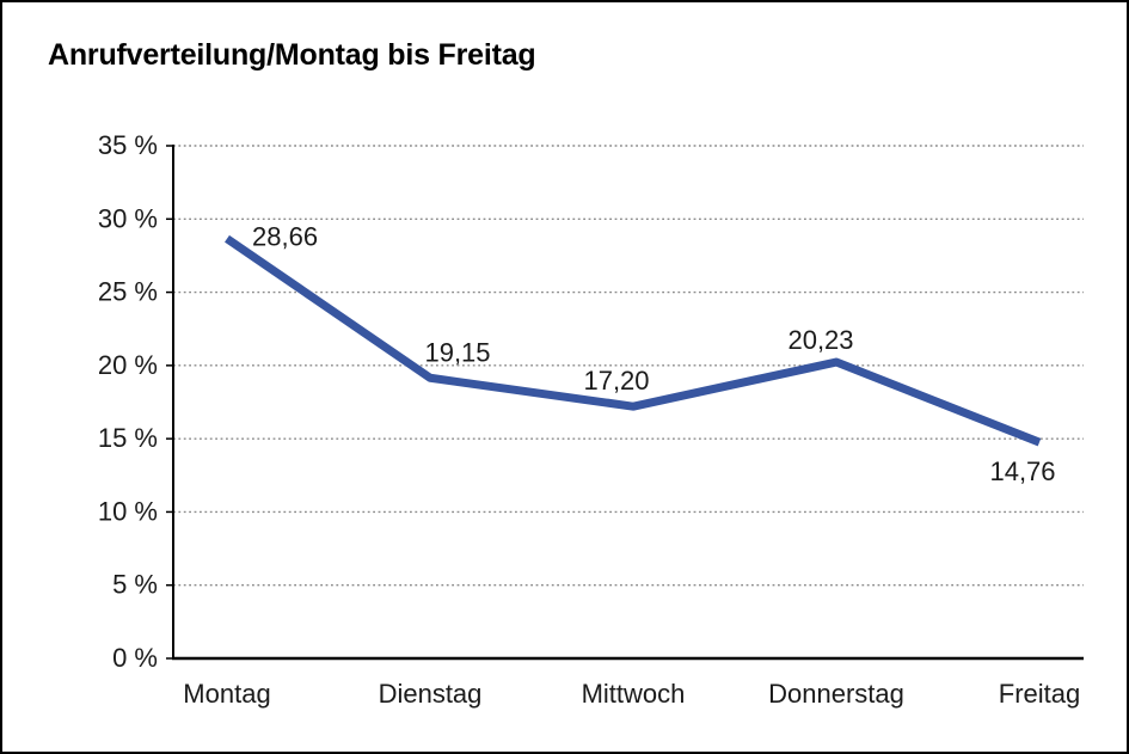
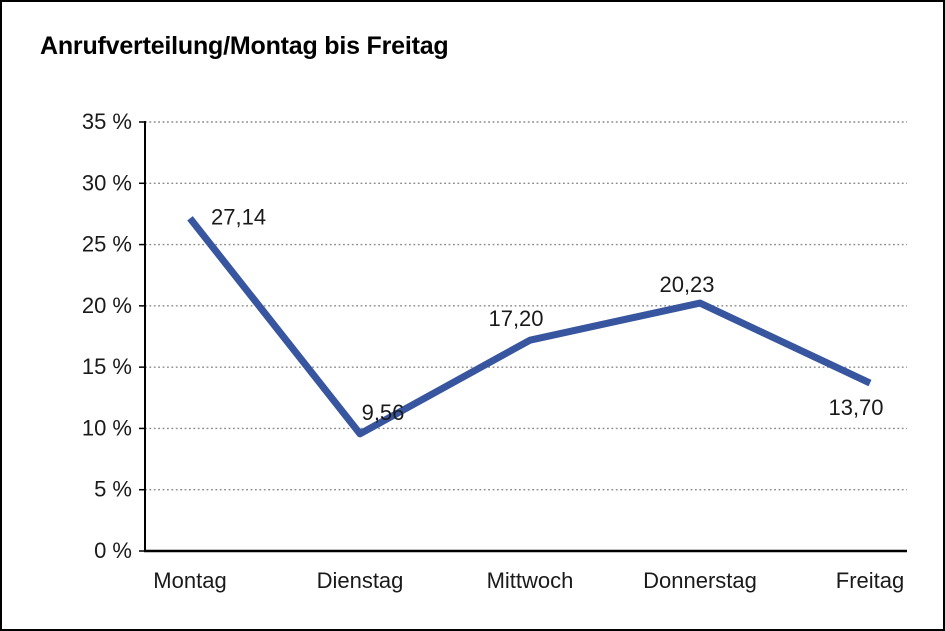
Montag: 28,66 -> 27,14
Dienstag: 19,15 -> 9,56
Freitag: 14,76 -> 13,70
